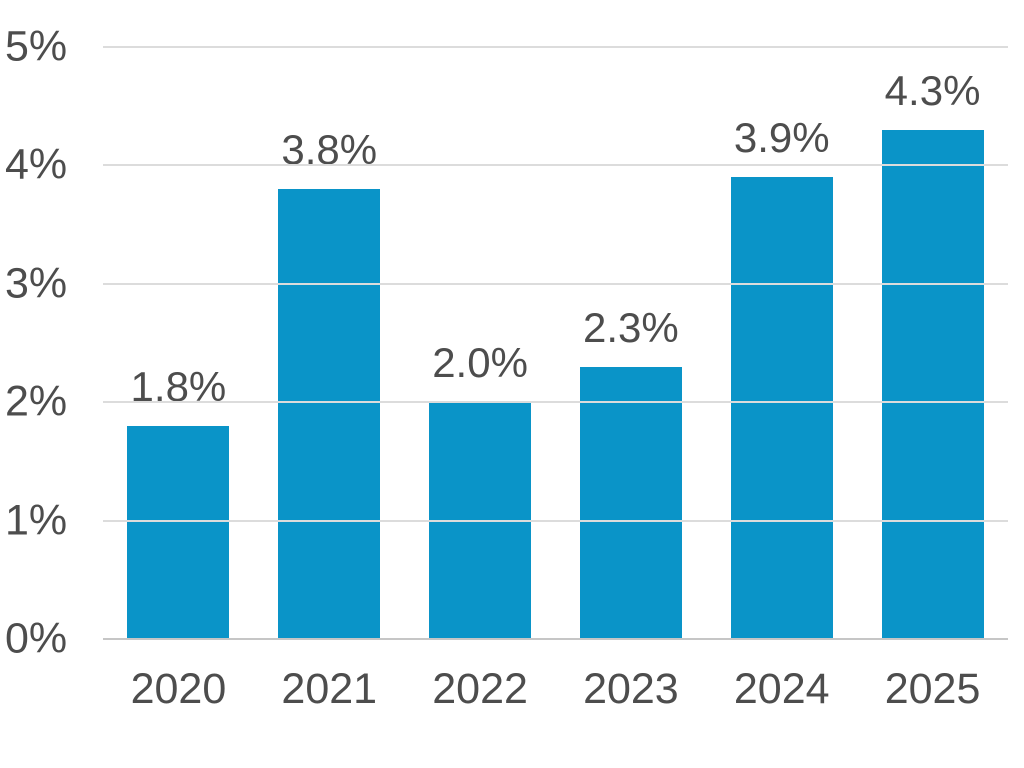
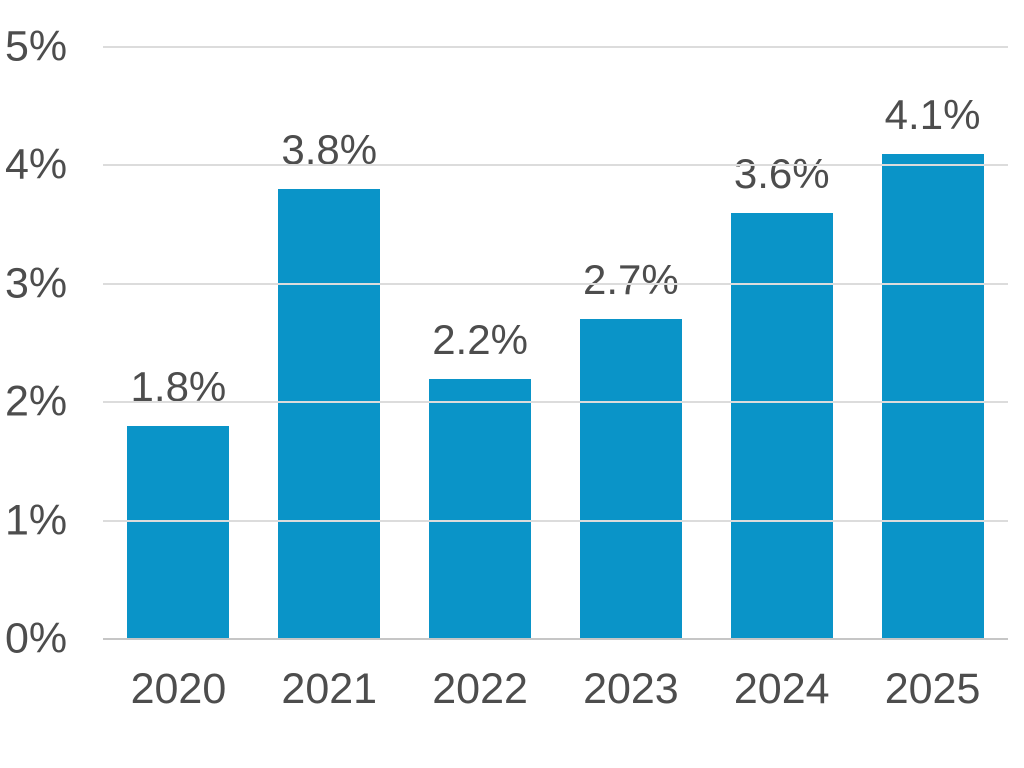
2022: 2.0% -> 2.2%
2023: 2.3% -> 2.7%
2024: 3.9% -> 3.6%
2025: 4.3% -> 4.1%
